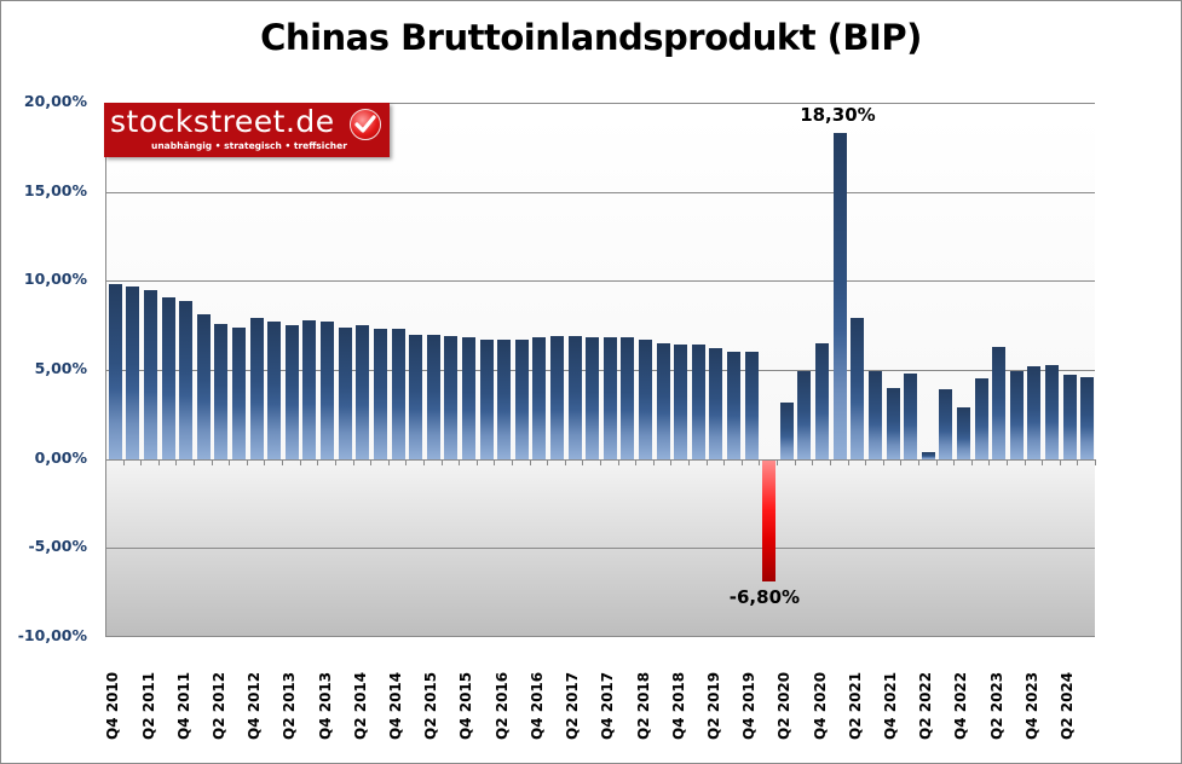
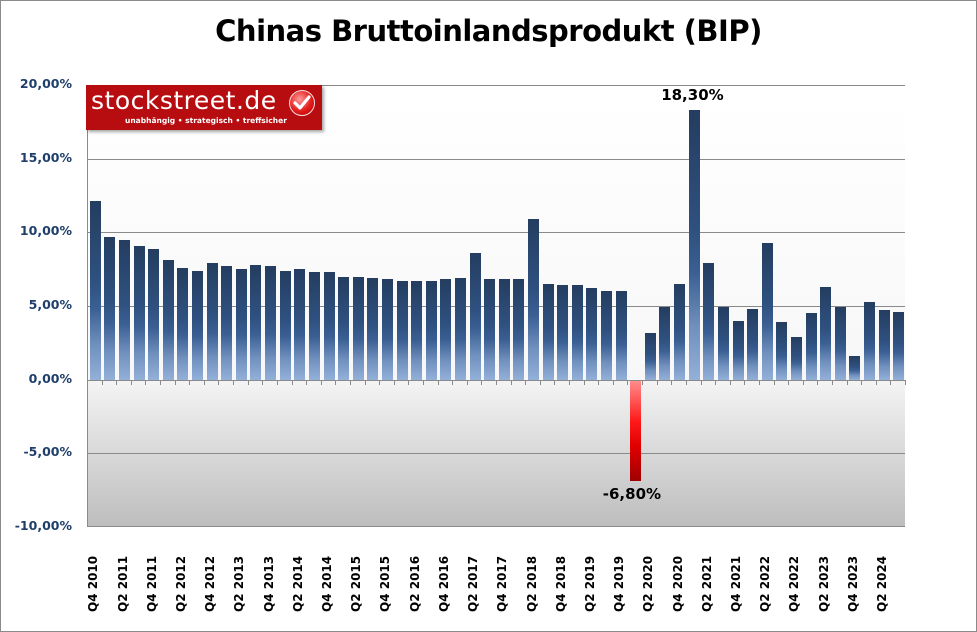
Q4 2010: 9,8% -> 12,1%
Q2 2017: 6,9% -> 8,6%
Q2 2018: 6,7% -> 10,9%
Q2 2022: 0,4% -> 9,3%
Q4 2023: 5,2% -> 1,6%
